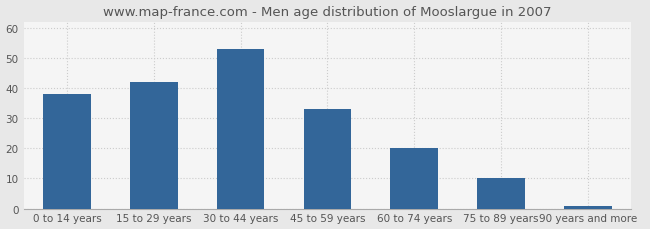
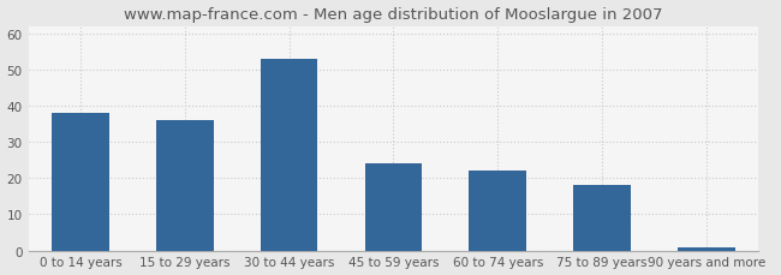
15 to 29 years: 42 -> 36
45 to 59 years: 33 -> 24
60 to 74 years: 20 -> 22
75 to 89 years: 10 -> 18
